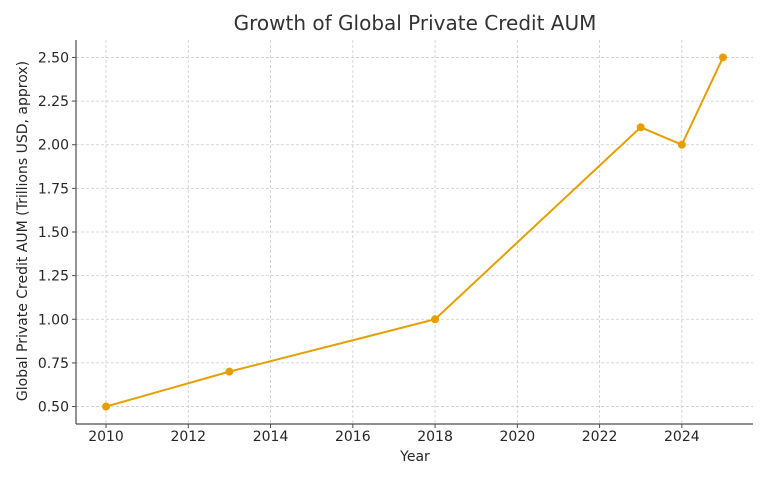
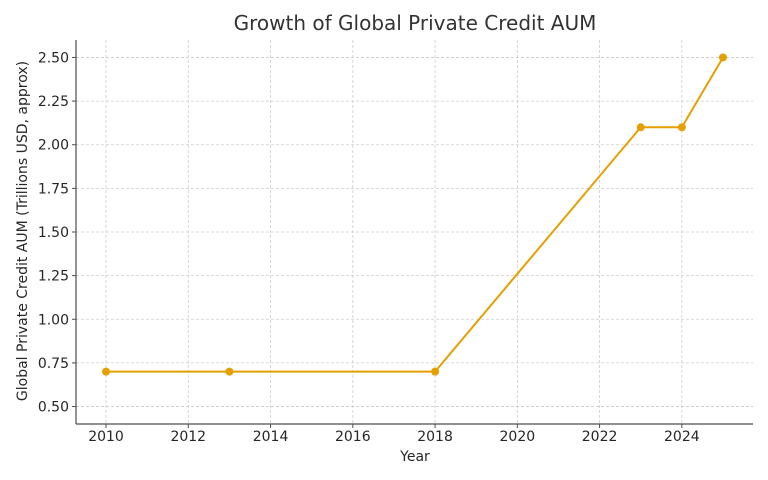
2010: 0.5 -> 0.7
2018: 1.0 -> 0.7
2024: 2.0 -> 2.1
